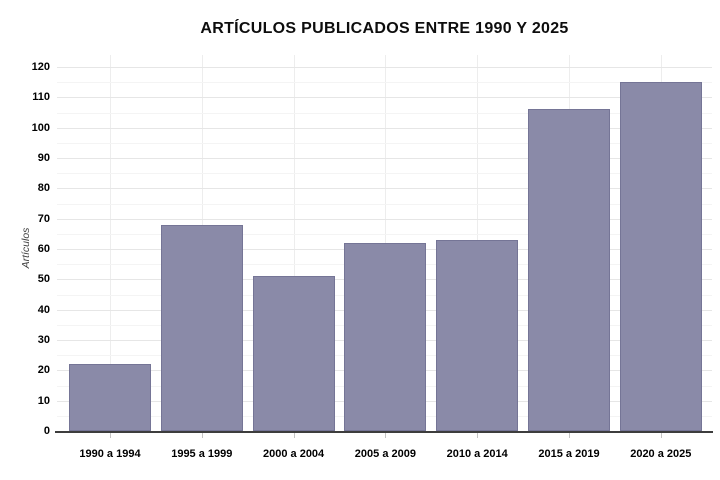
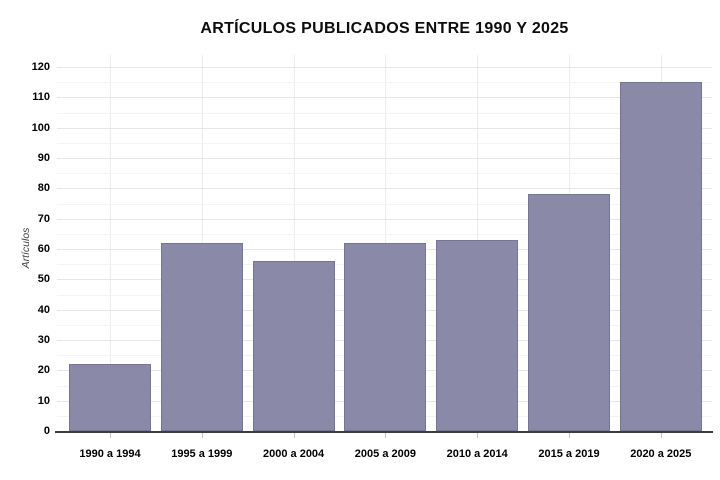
1995 a 1999: 68 -> 62
2000 a 2004: 51 -> 56
2015 a 2019: 106 -> 78
